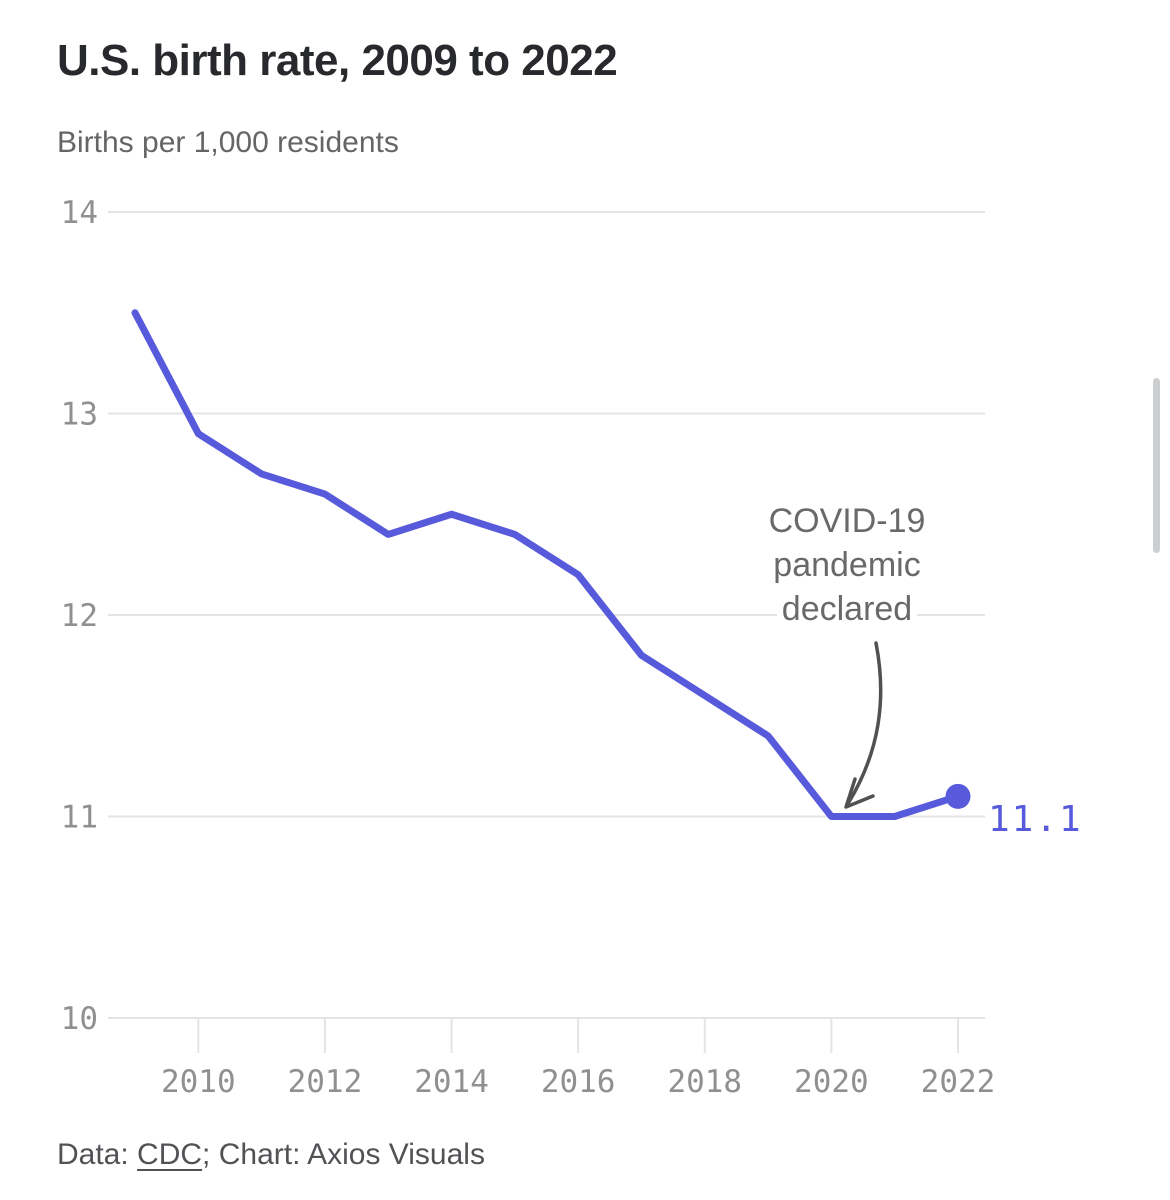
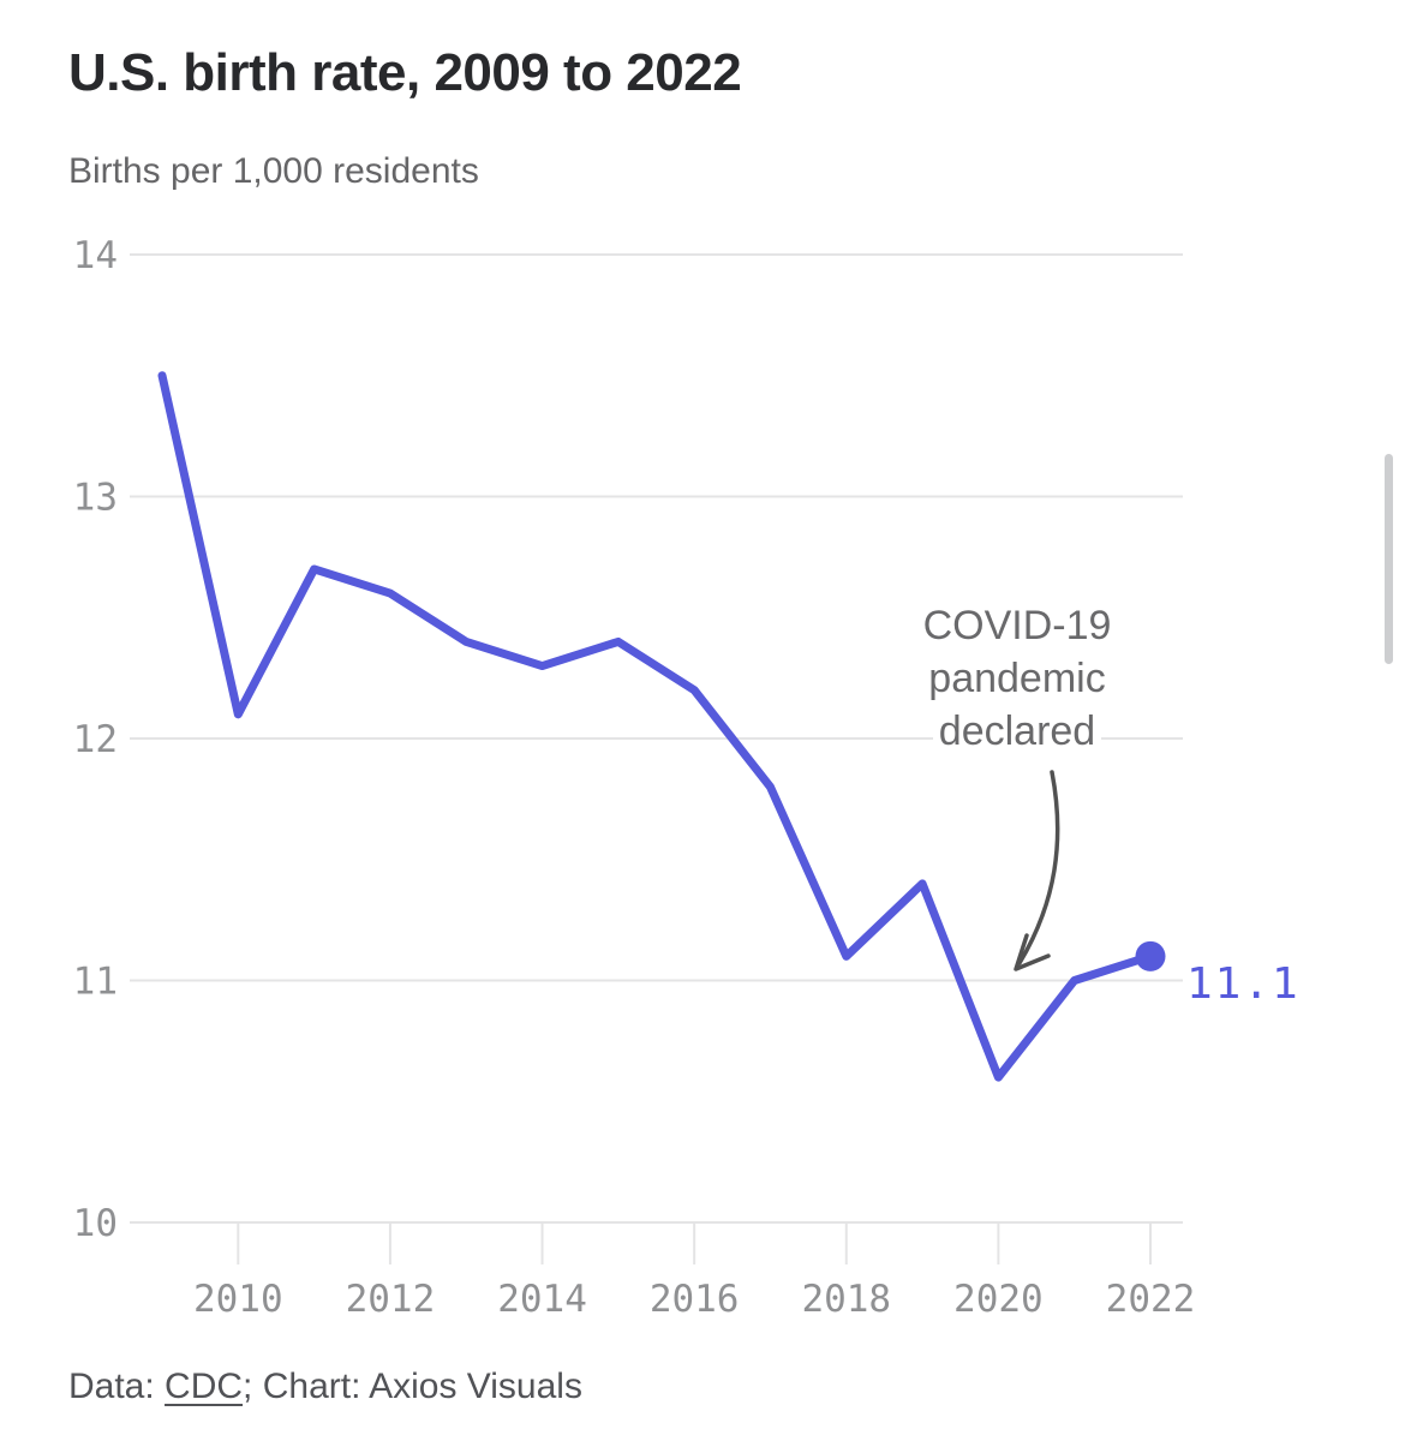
2010: 12.9 -> 12.1
2014: 12.5 -> 12.3
2018: 11.6 -> 11.1
2020: 11.0 -> 10.6
